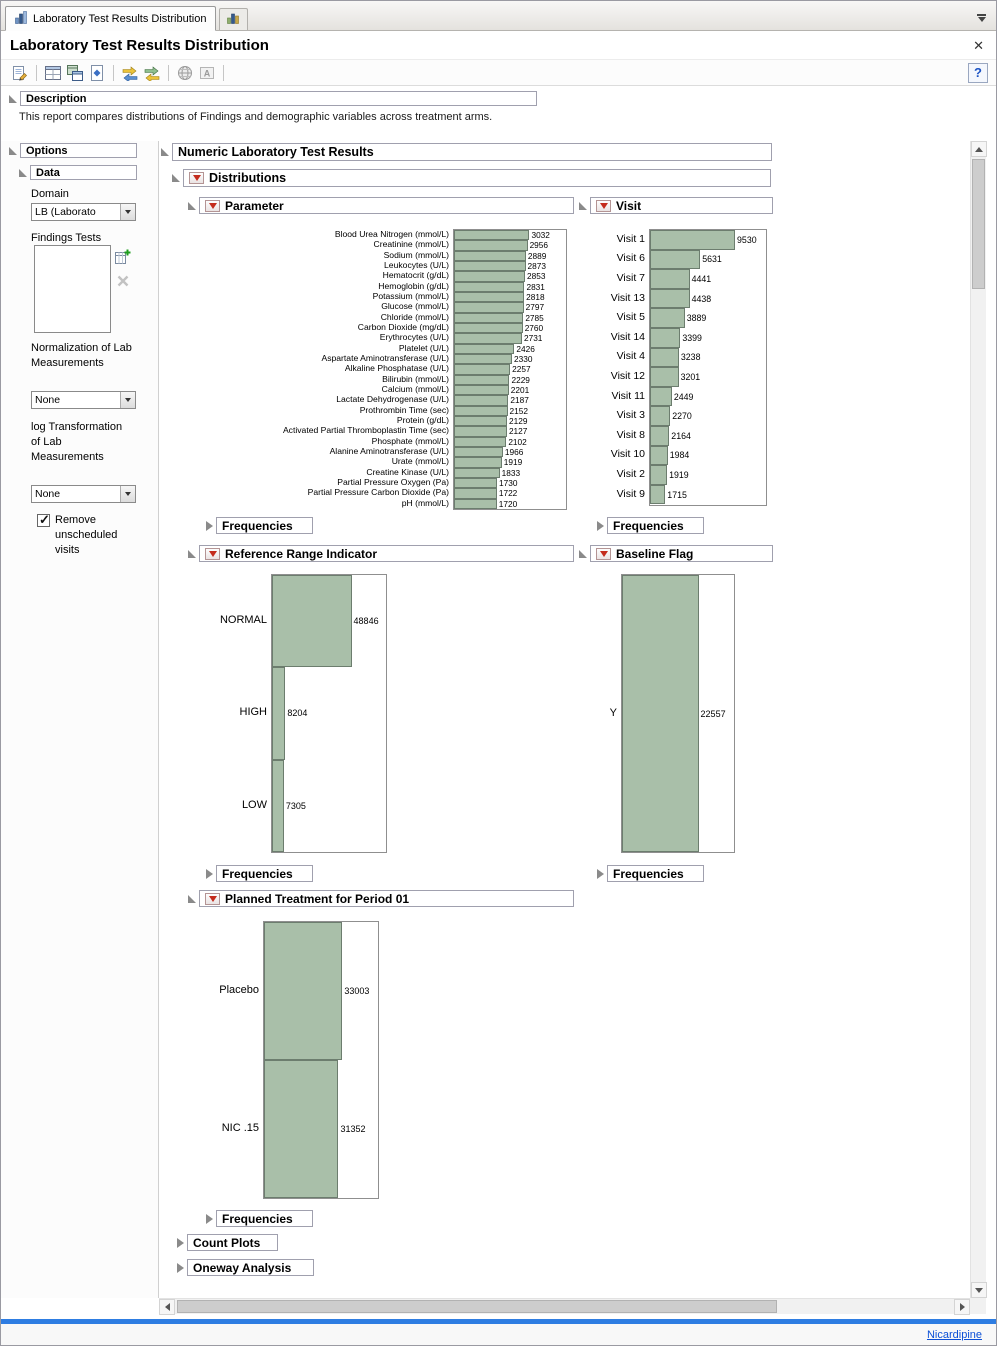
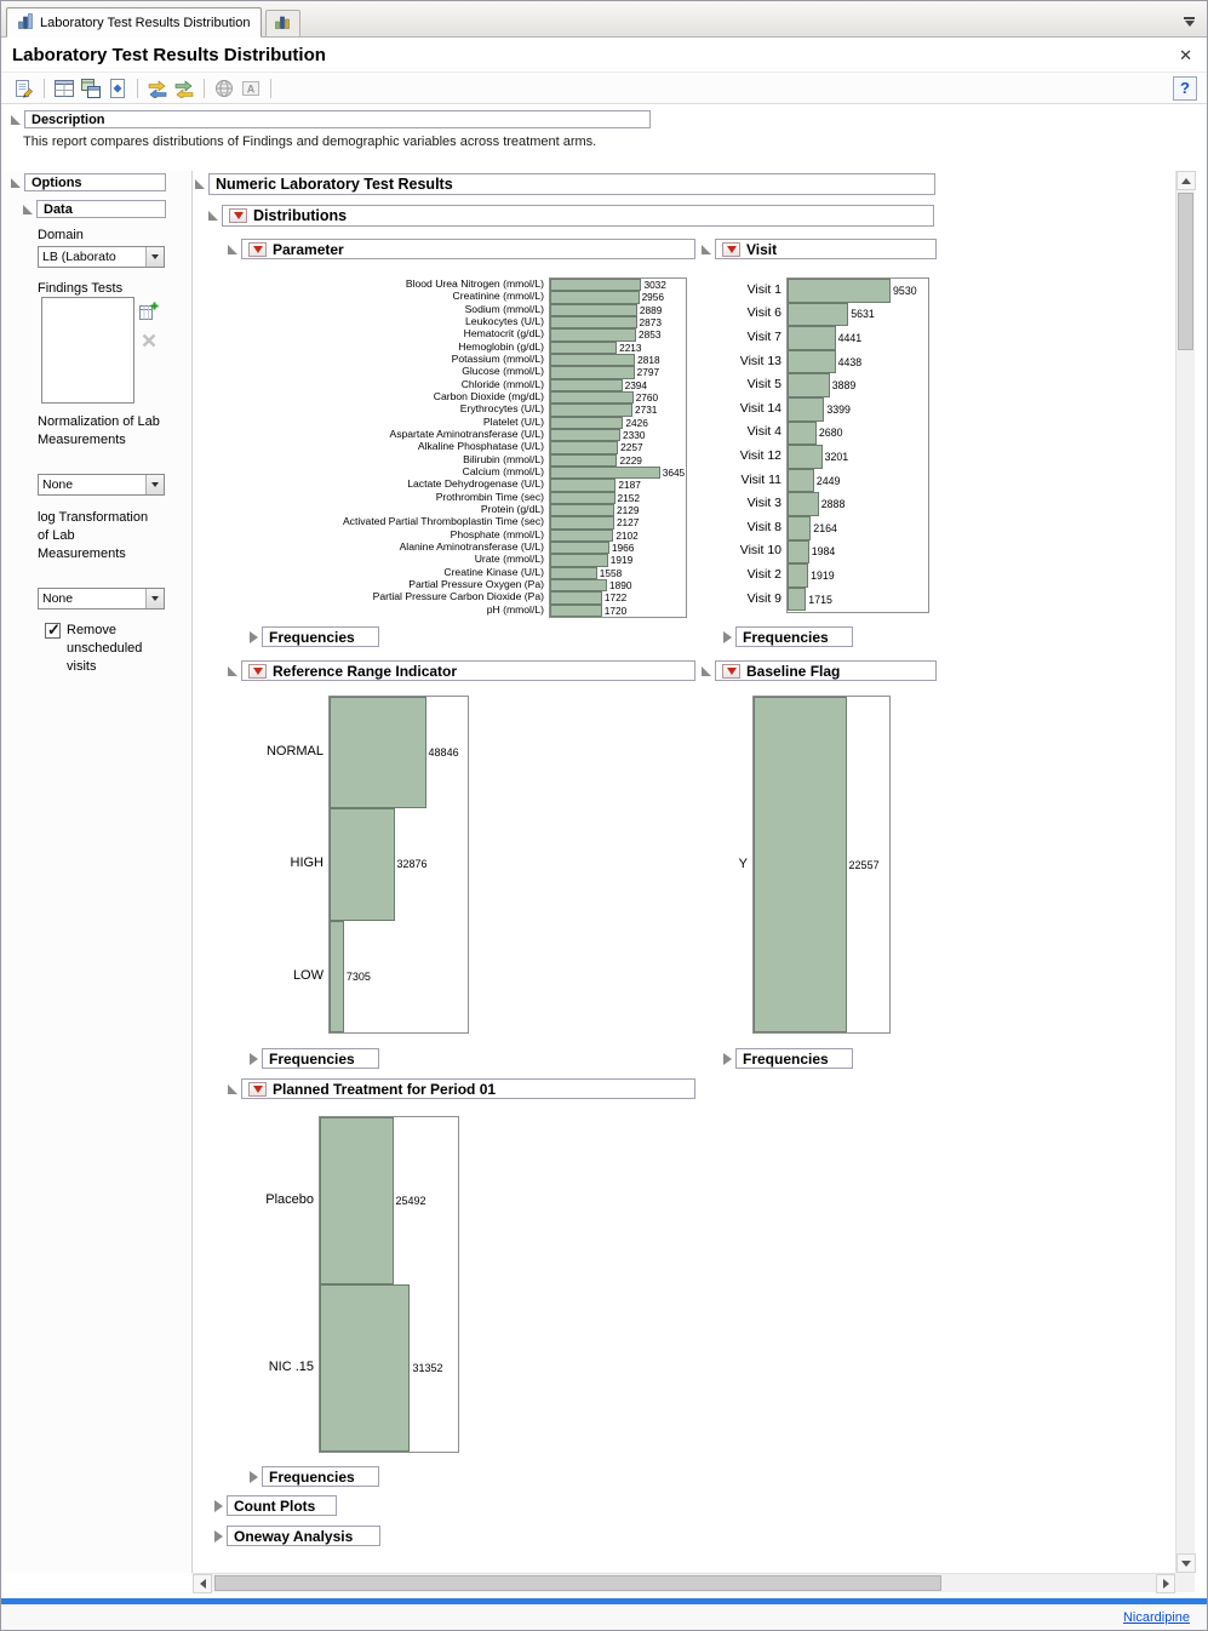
Parameter/Hemoglobin (g/dL): 2831 -> 2213
Parameter/Chloride (mmol/L): 2785 -> 2394
Parameter/Calcium (mmol/L): 2201 -> 3645
Parameter/Creatine Kinase (U/L): 1833 -> 1558
Parameter/Partial Pressure Oxygen (Pa): 1730 -> 1890
Visit/Visit 4: 3238 -> 2680
Visit/Visit 3: 2270 -> 2888
Reference Range Indicator/HIGH: 8204 -> 32876
Planned Treatment for Period 01/Placebo: 33003 -> 25492
